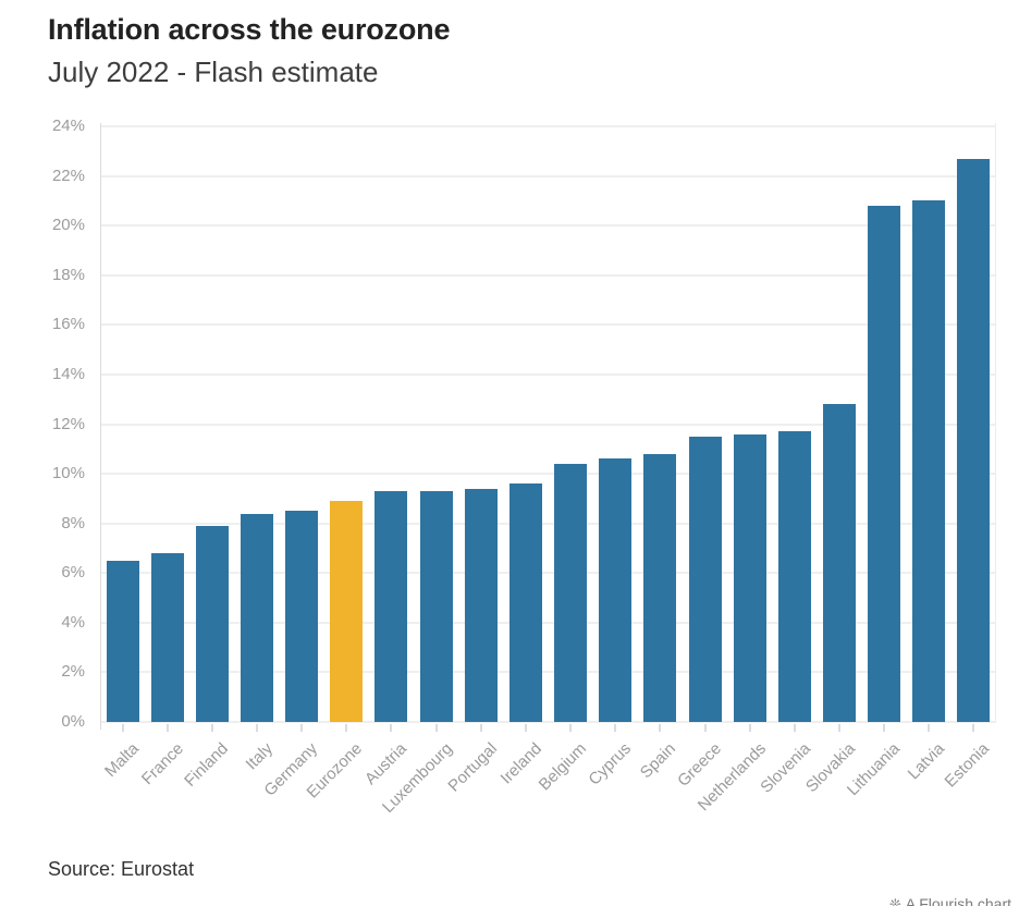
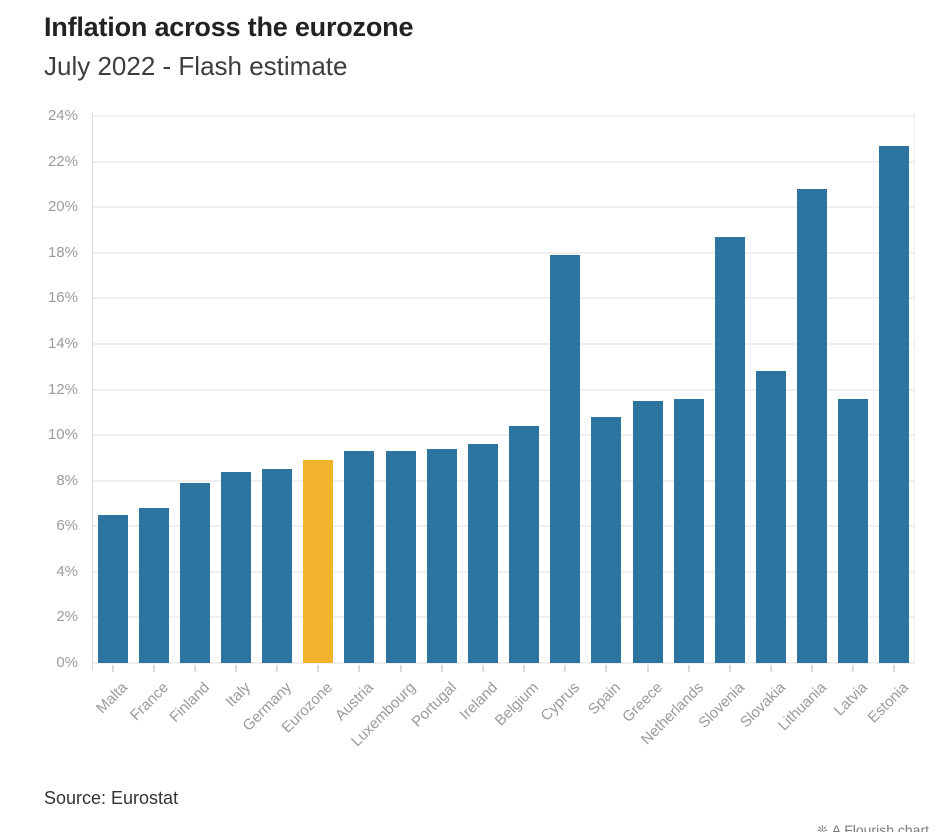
Cyprus: 10.6% -> 17.9%
Slovenia: 11.7% -> 18.7%
Latvia: 21.0% -> 11.6%
